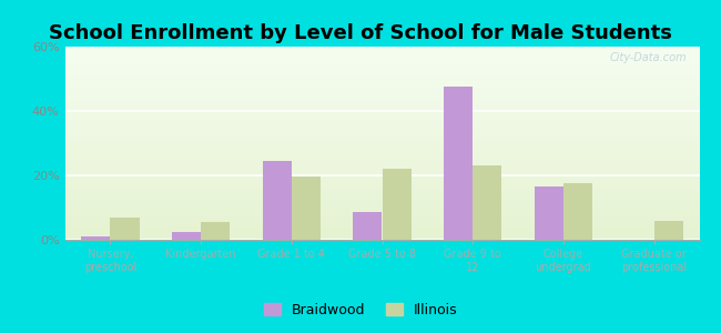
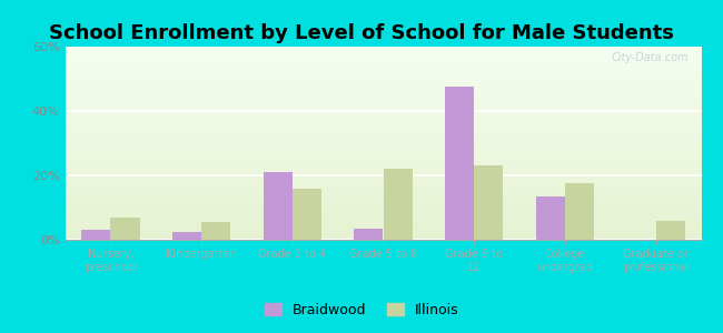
Braidwood/Nursery, preschool: 1.0% -> 3.0%
Braidwood/Grade 1 to 4: 24.5% -> 21.0%
Illinois/Grade 1 to 4: 19.5% -> 16.0%
Braidwood/Grade 5 to 8: 8.5% -> 3.5%
Braidwood/College undergrad: 16.5% -> 13.5%
